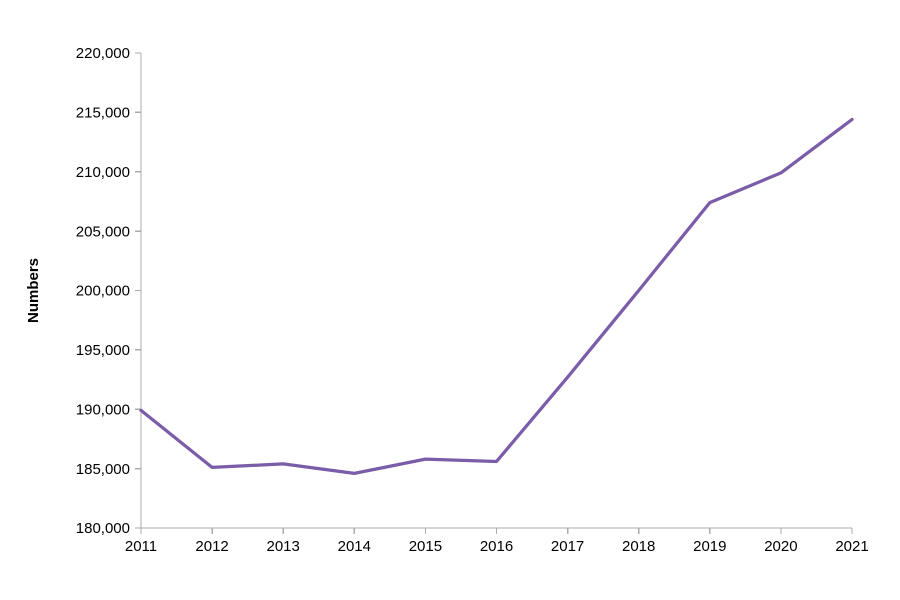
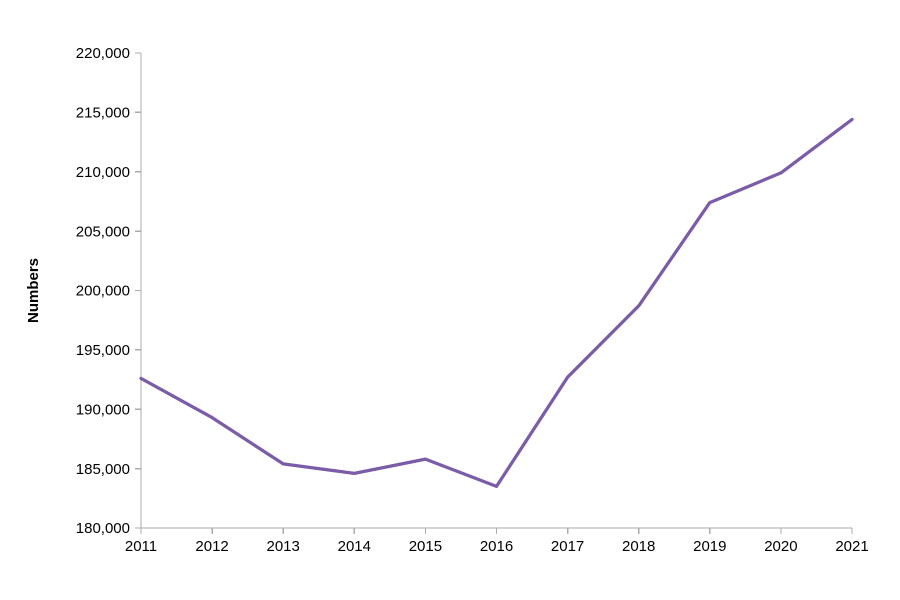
2011: 189900 -> 192600
2012: 185100 -> 189300
2016: 185600 -> 183500
2018: 200000 -> 198700
